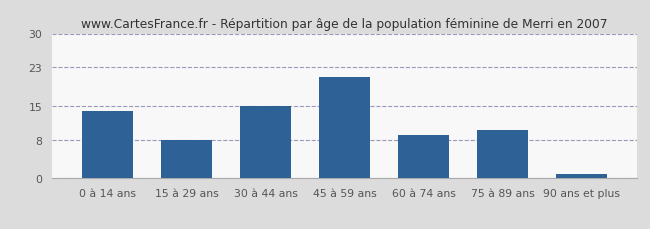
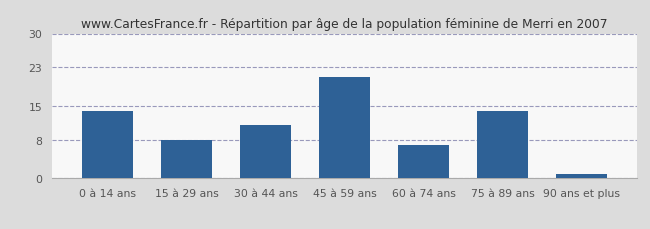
30 à 44 ans: 15 -> 11
60 à 74 ans: 9 -> 7
75 à 89 ans: 10 -> 14
